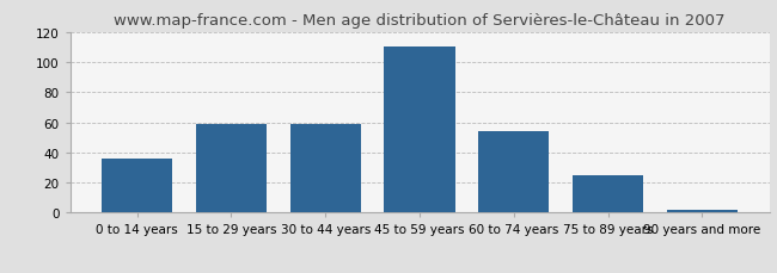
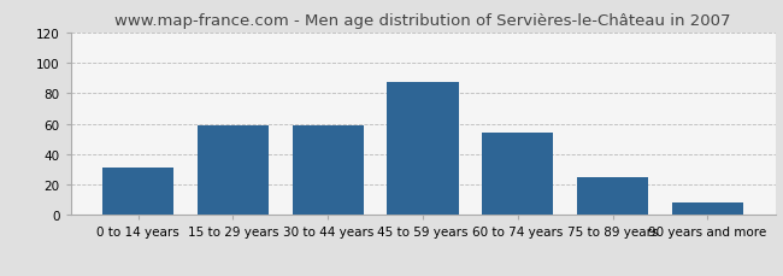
0 to 14 years: 36 -> 31
45 to 59 years: 110 -> 87
90 years and more: 2 -> 8
